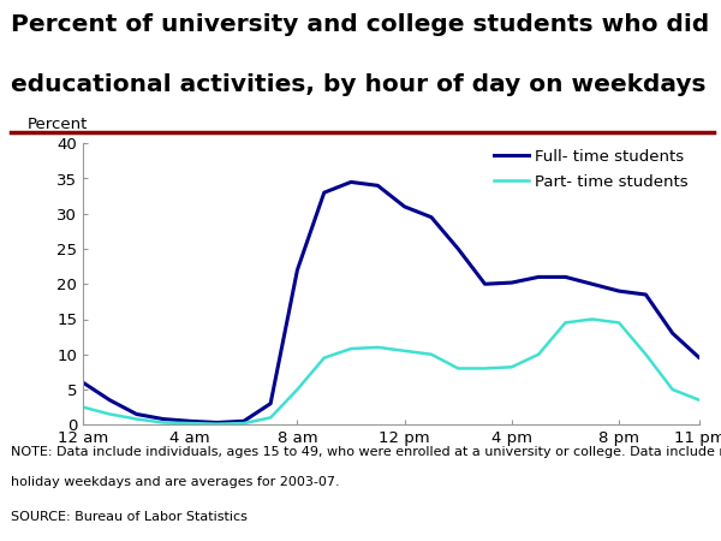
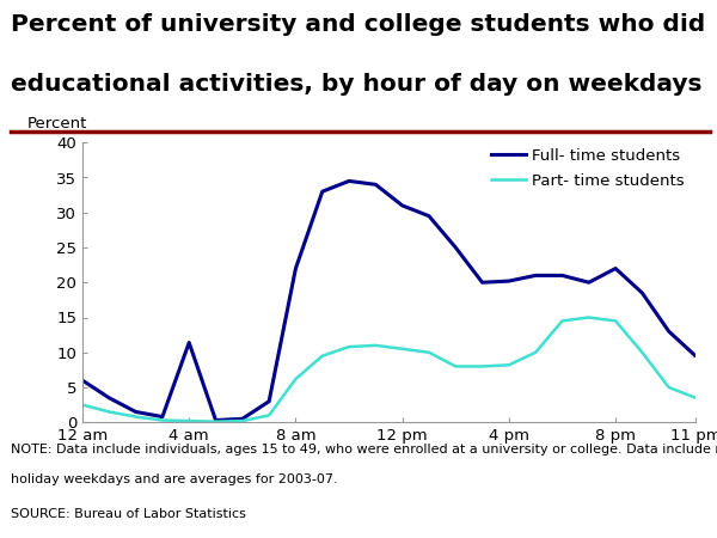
Full- time students/4 am: 0.5 -> 11.4
Part- time students/8 am: 5.0 -> 6.2
Full- time students/8 pm: 19.0 -> 22.0
